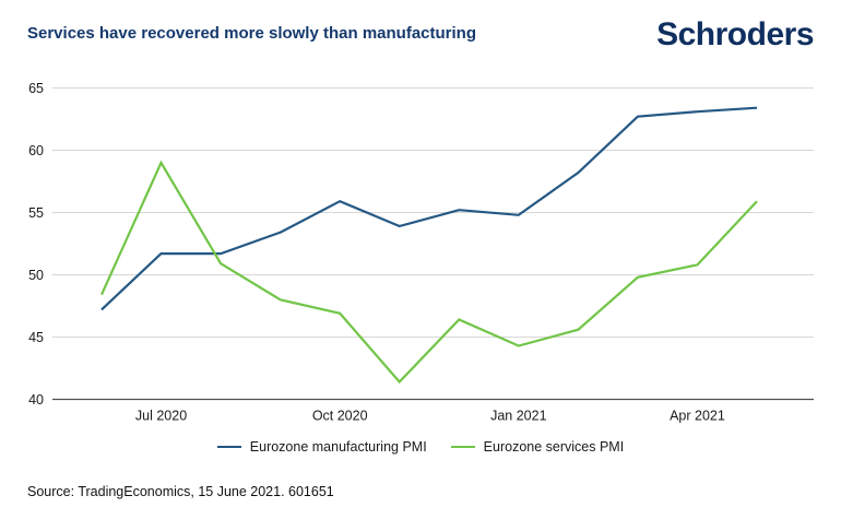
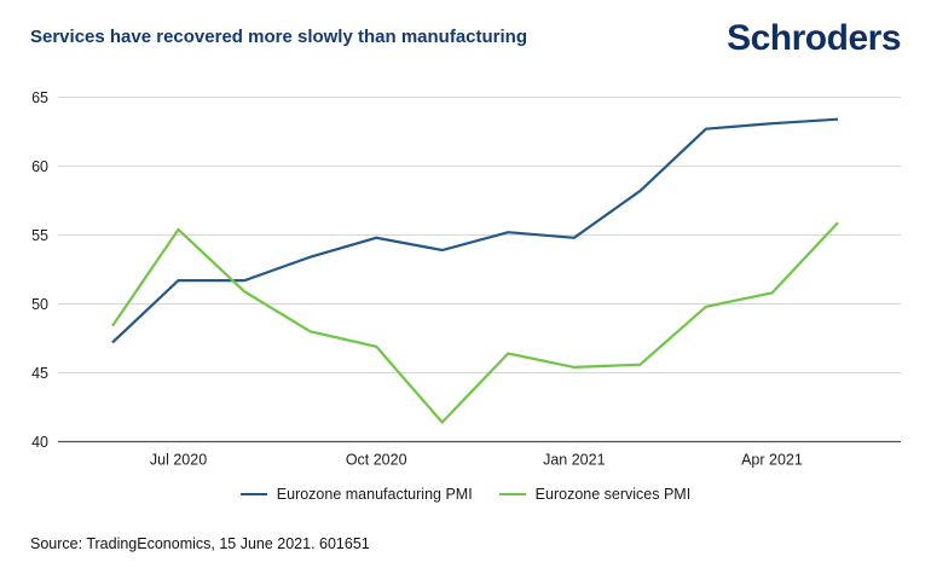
Eurozone services PMI/Jul 2020: 59.0 -> 55.4
Eurozone manufacturing PMI/Oct 2020: 55.9 -> 54.8
Eurozone services PMI/Jan 2021: 44.3 -> 45.4
